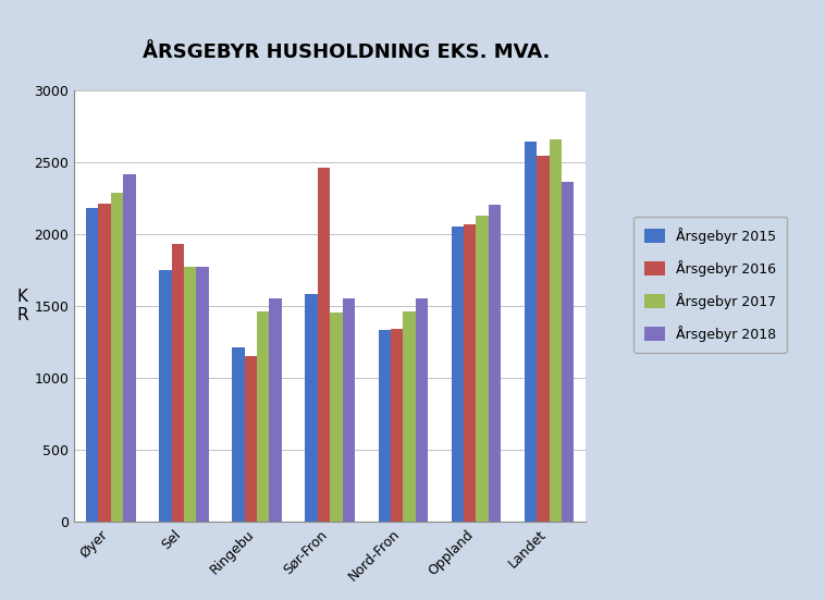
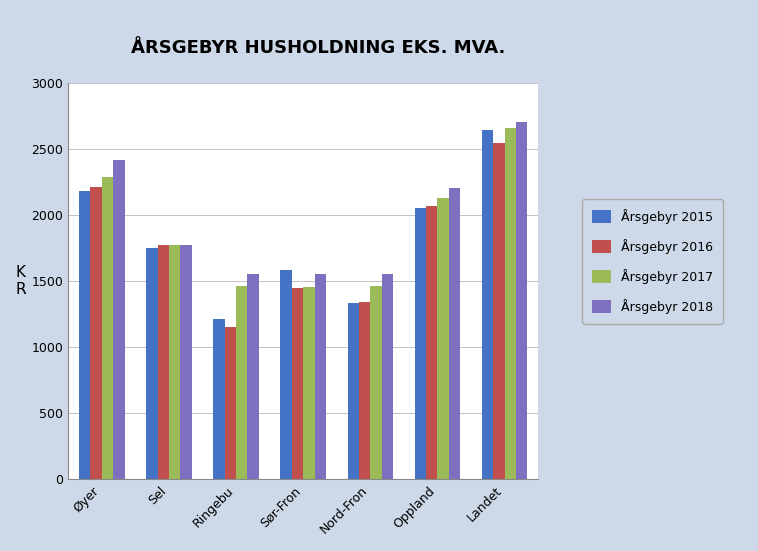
Årsgebyr 2016/Sel: 1930 -> 1780
Årsgebyr 2016/Sør-Fron: 2460 -> 1450
Årsgebyr 2018/Landet: 2360 -> 2700
